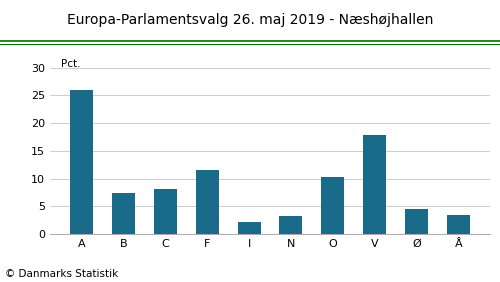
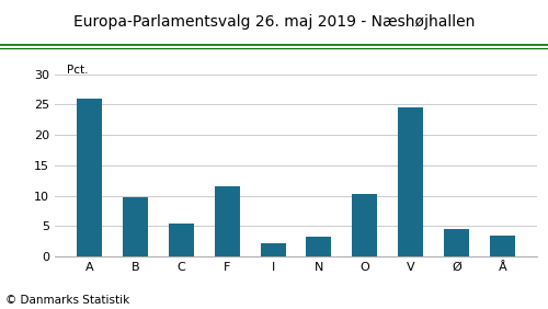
B: 7.4 -> 9.8
C: 8.2 -> 5.5
V: 17.8 -> 24.5
